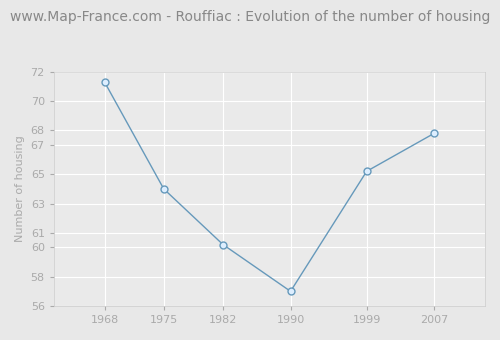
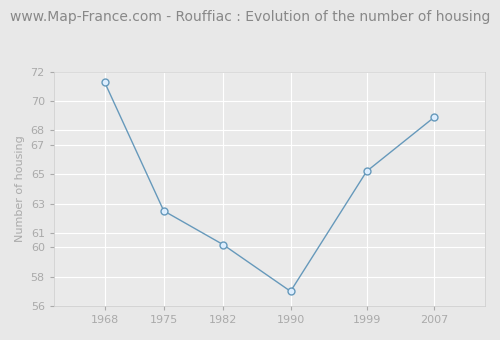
1975: 64.0 -> 62.5
2007: 67.8 -> 68.9
